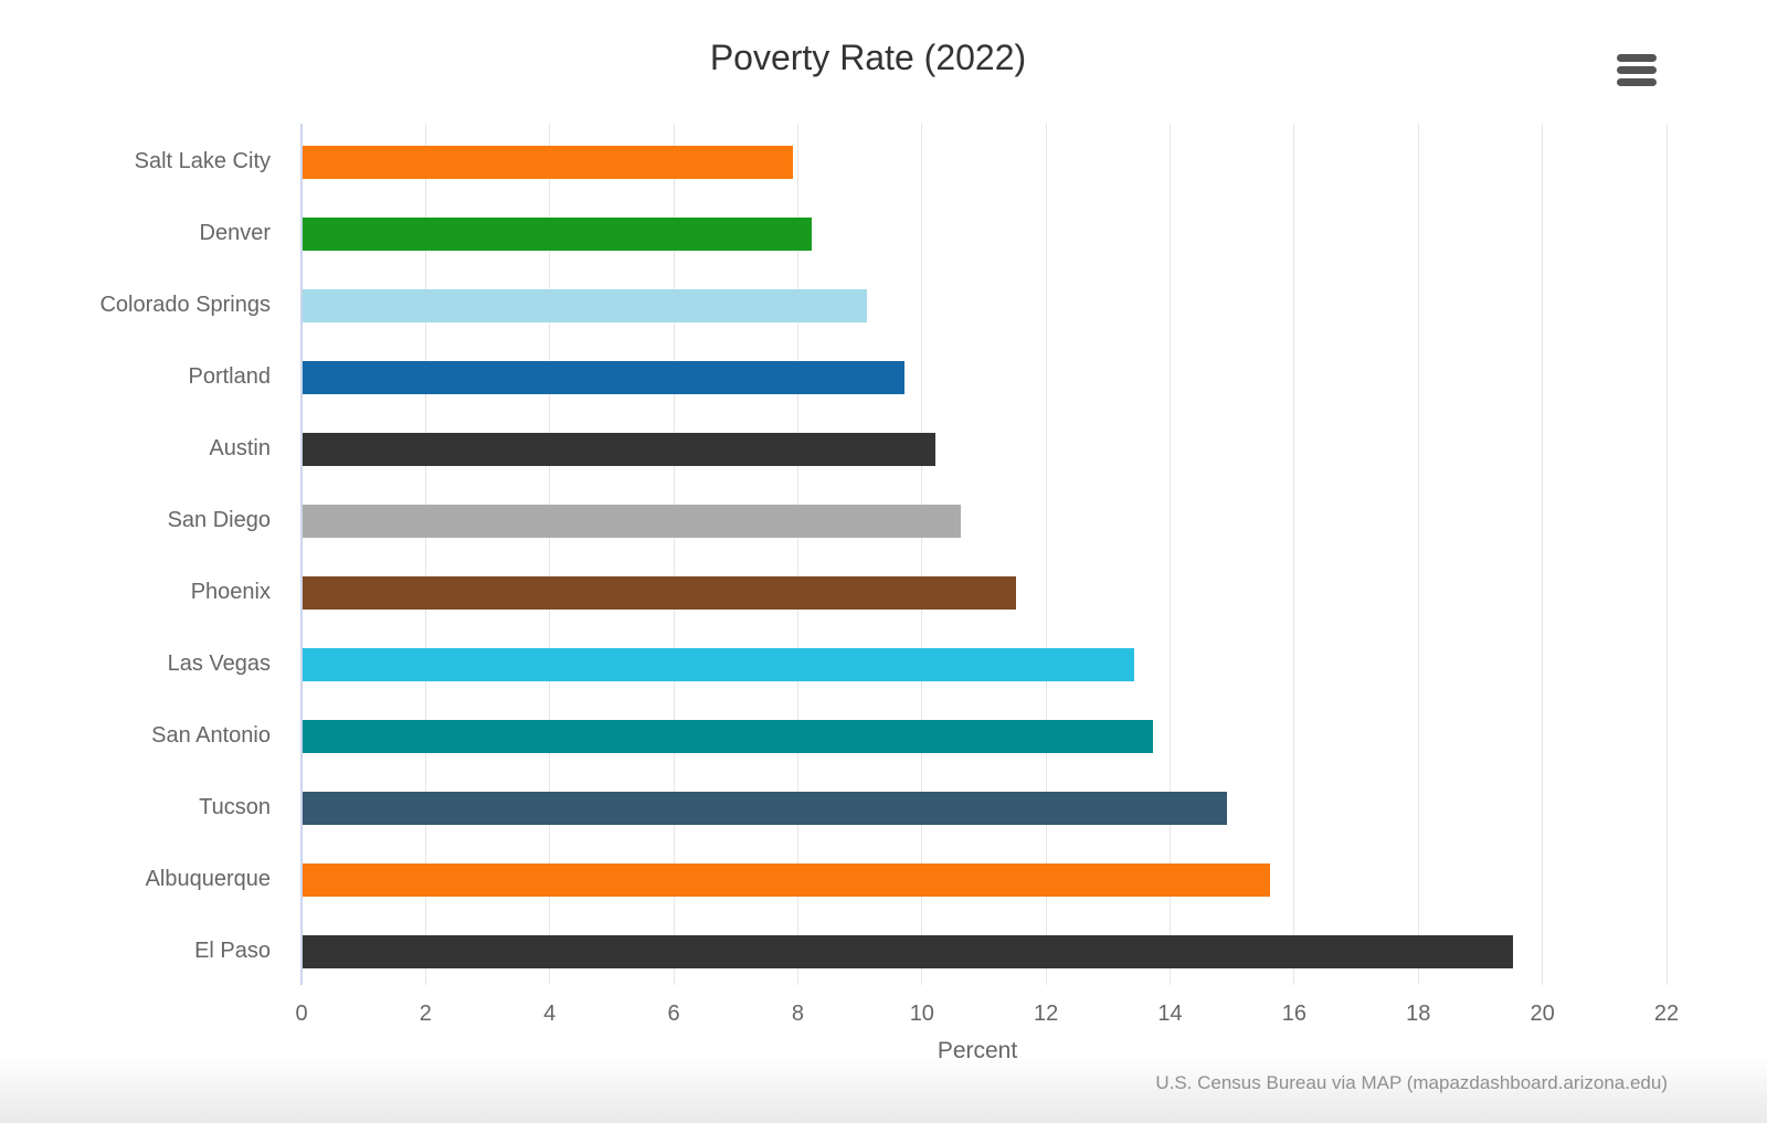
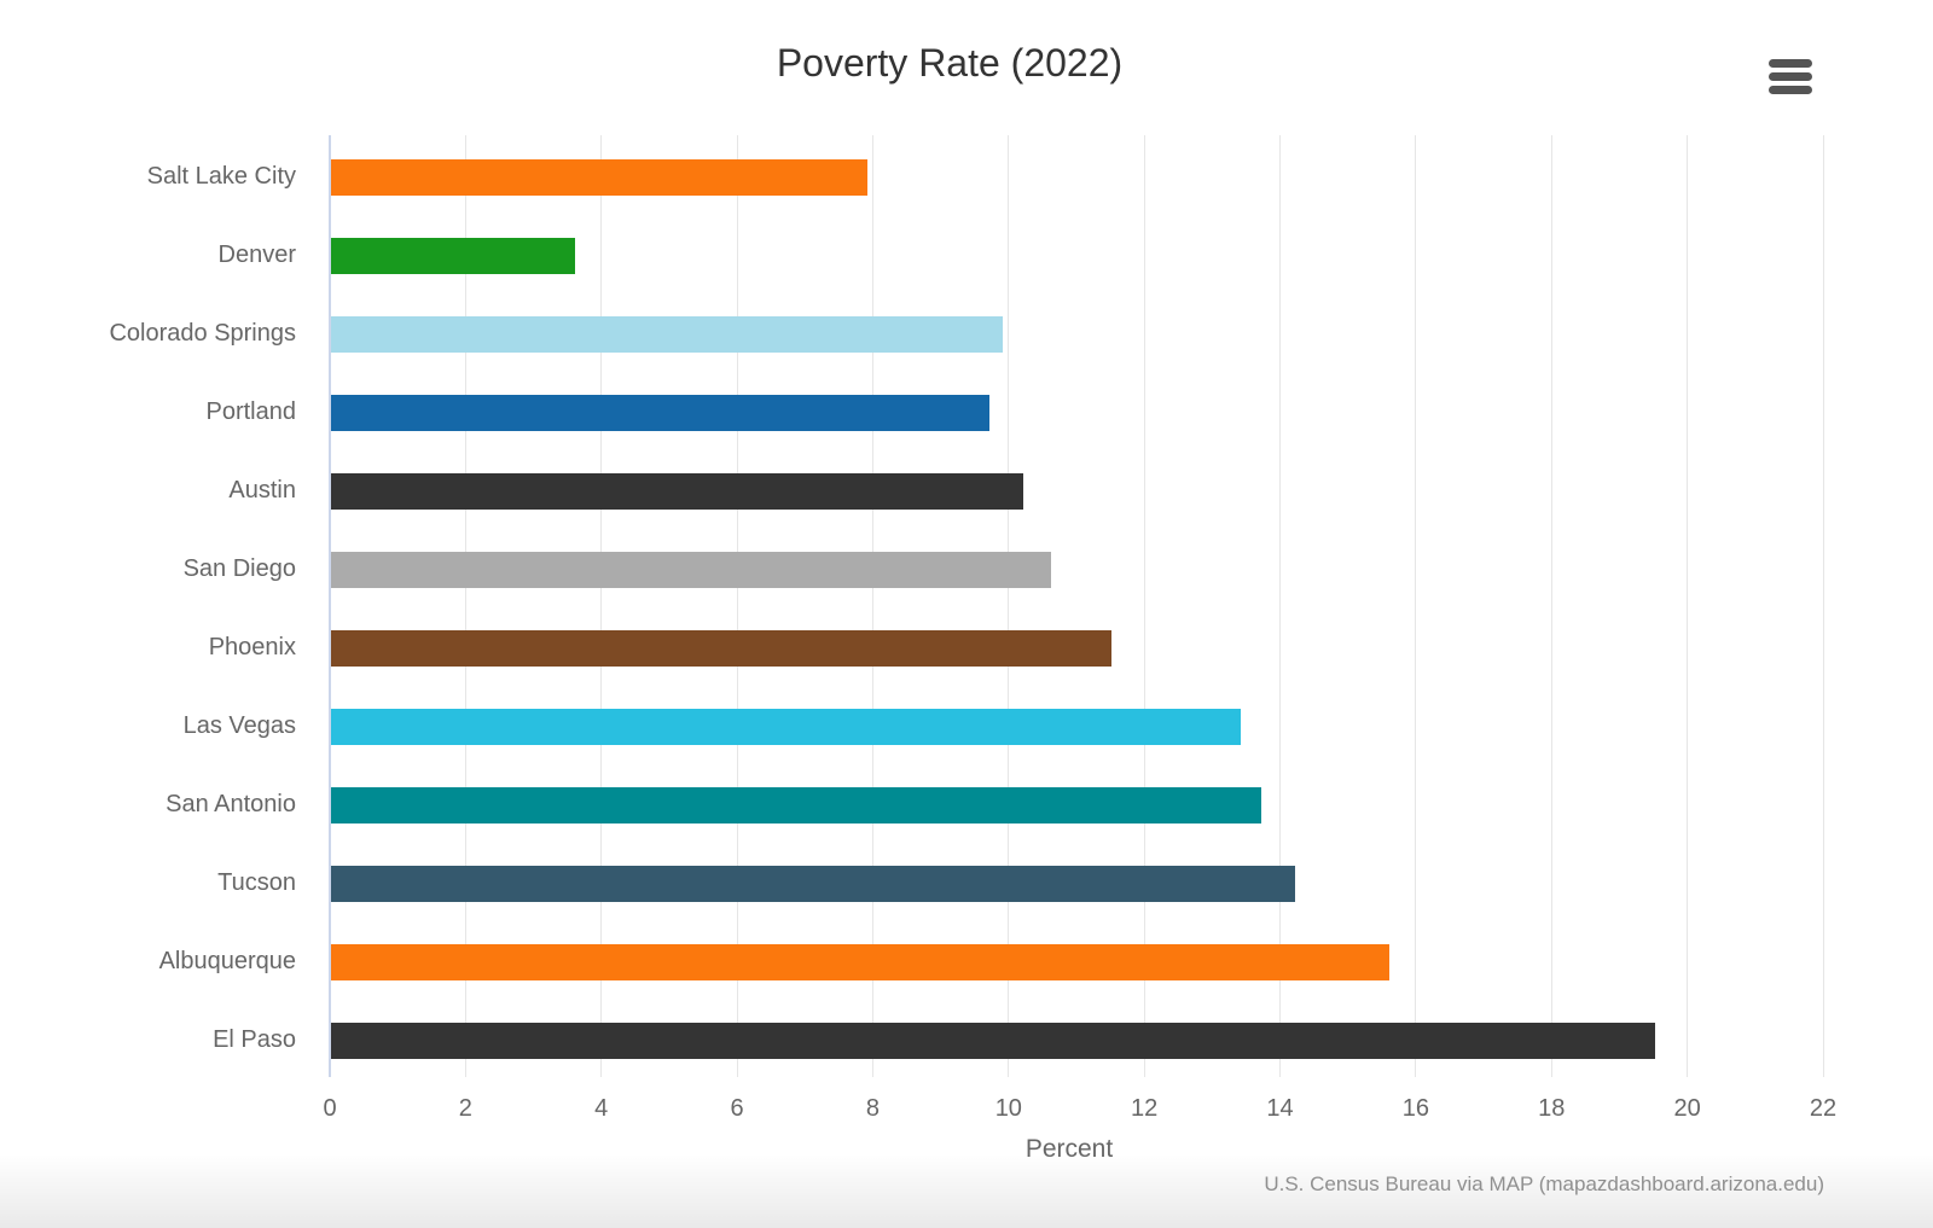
Denver: 8.2 -> 3.6
Colorado Springs: 9.1 -> 9.9
Tucson: 14.9 -> 14.2
